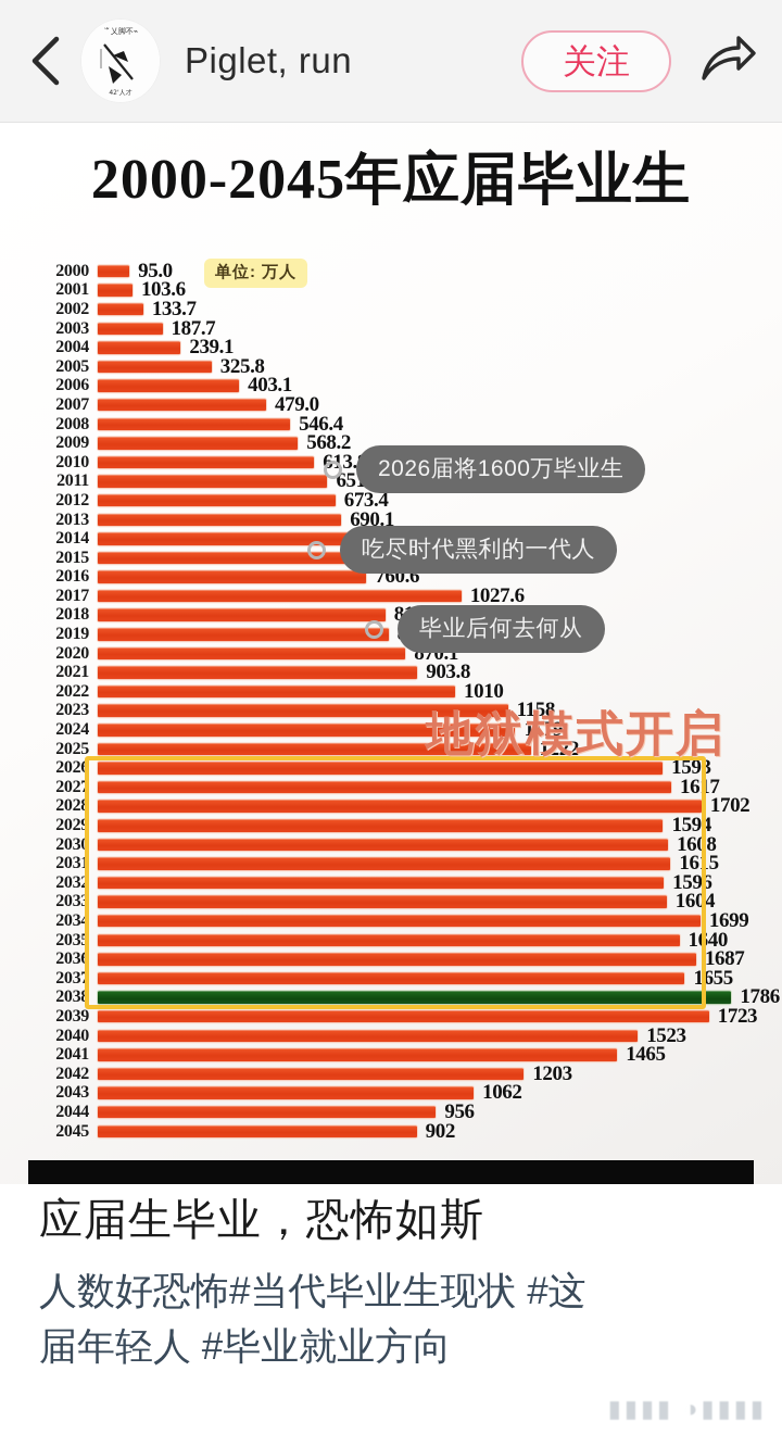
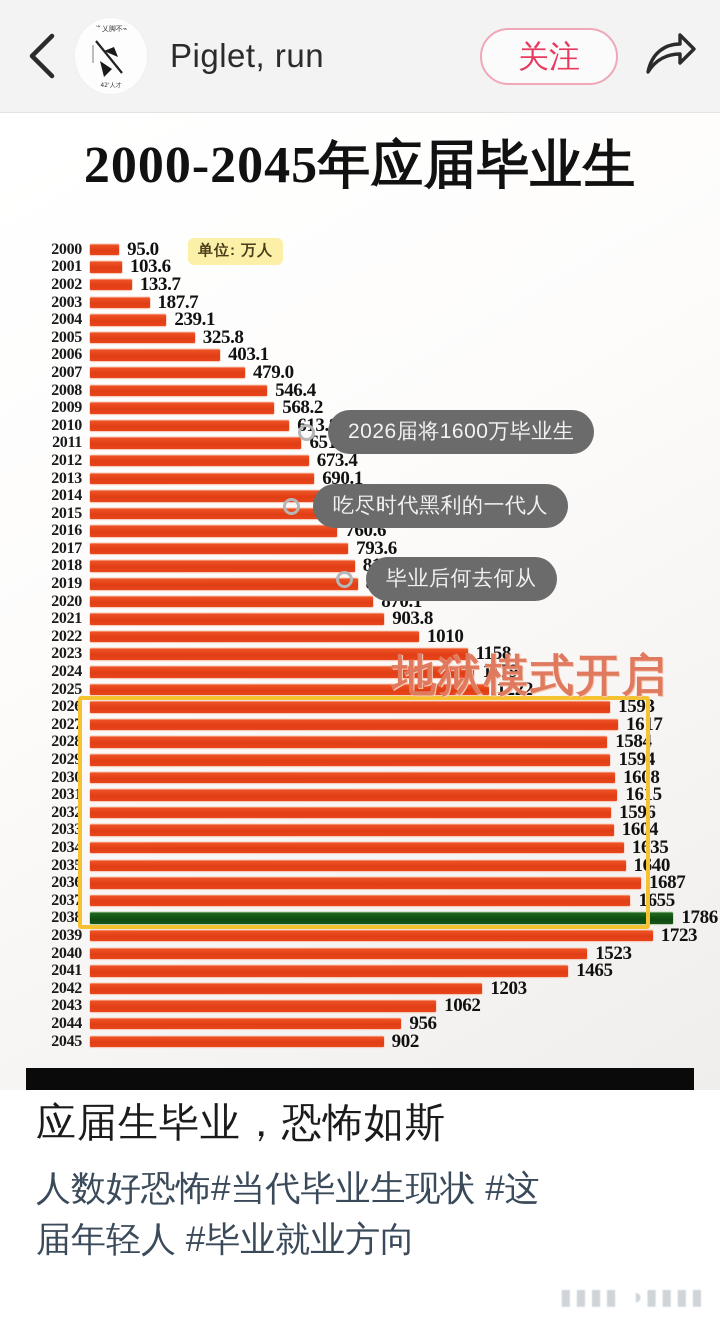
2017: 1027.6 -> 793.6
2028: 1702 -> 1584
2034: 1699 -> 1635
